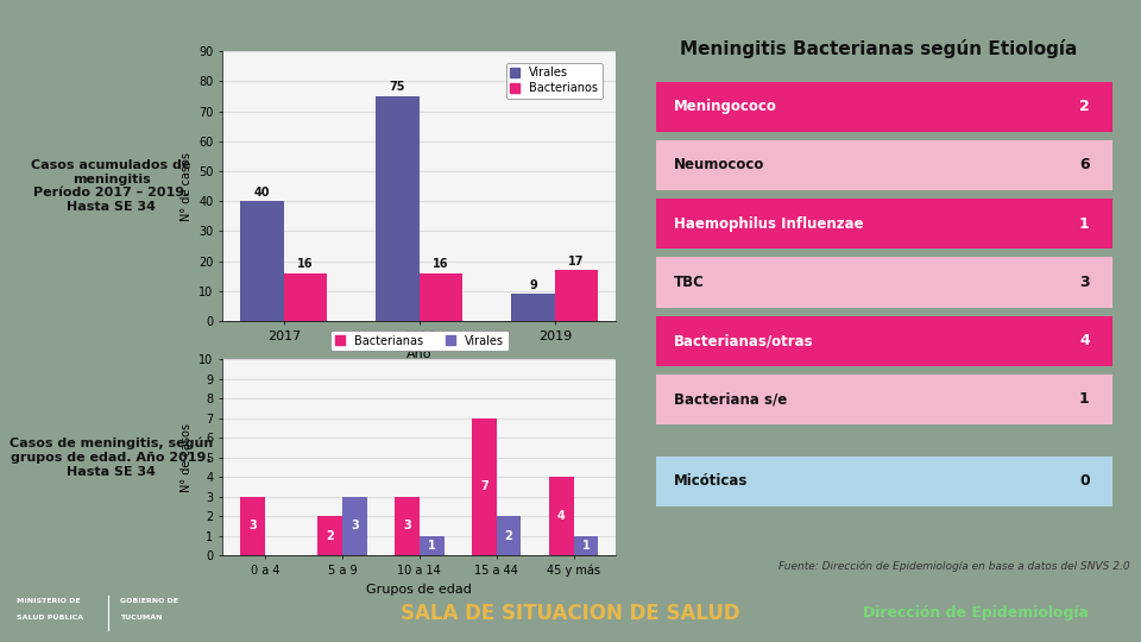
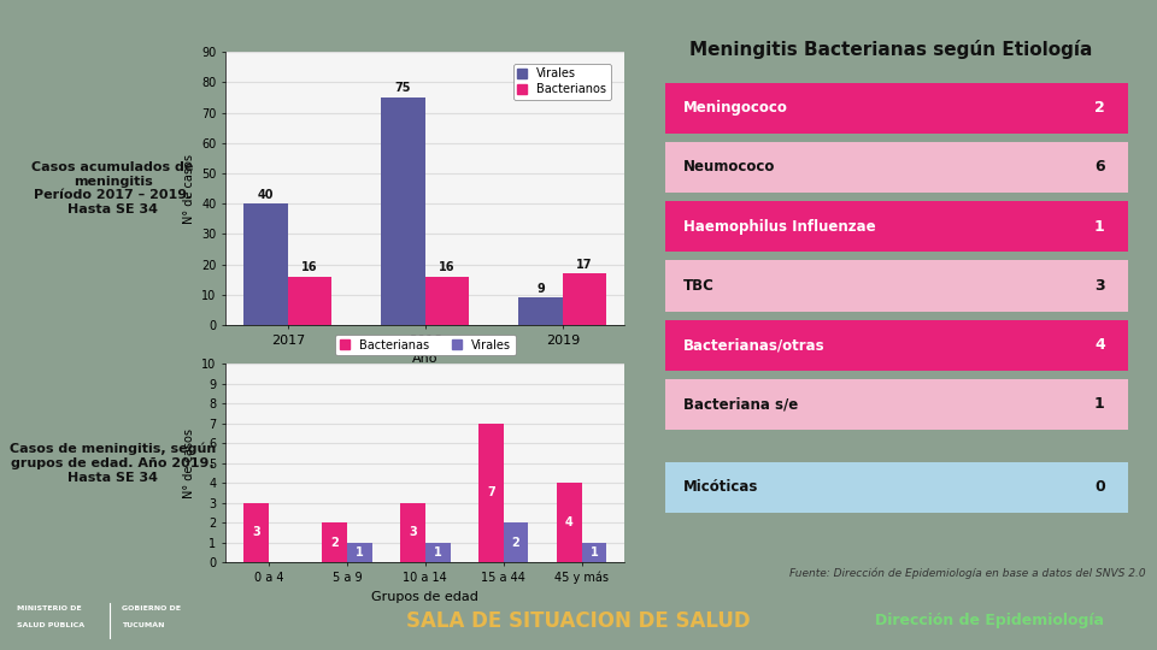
Virales/5 a 9: 3 -> 1
